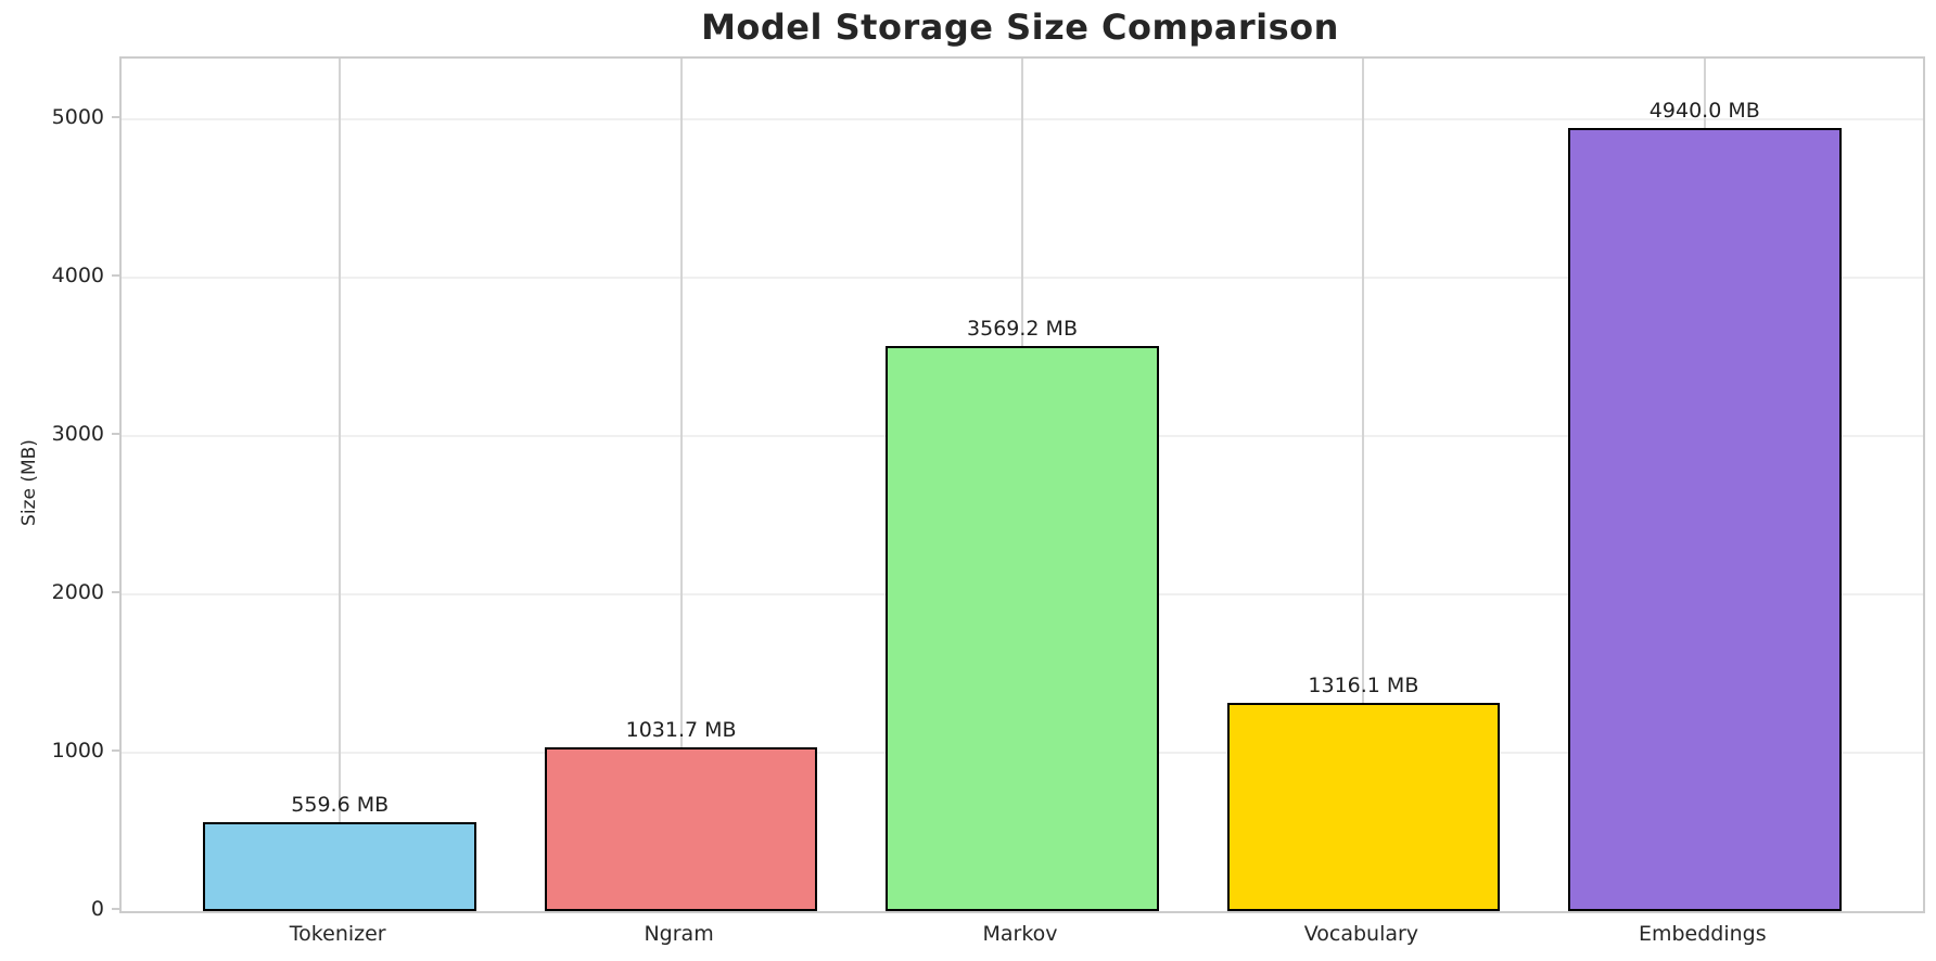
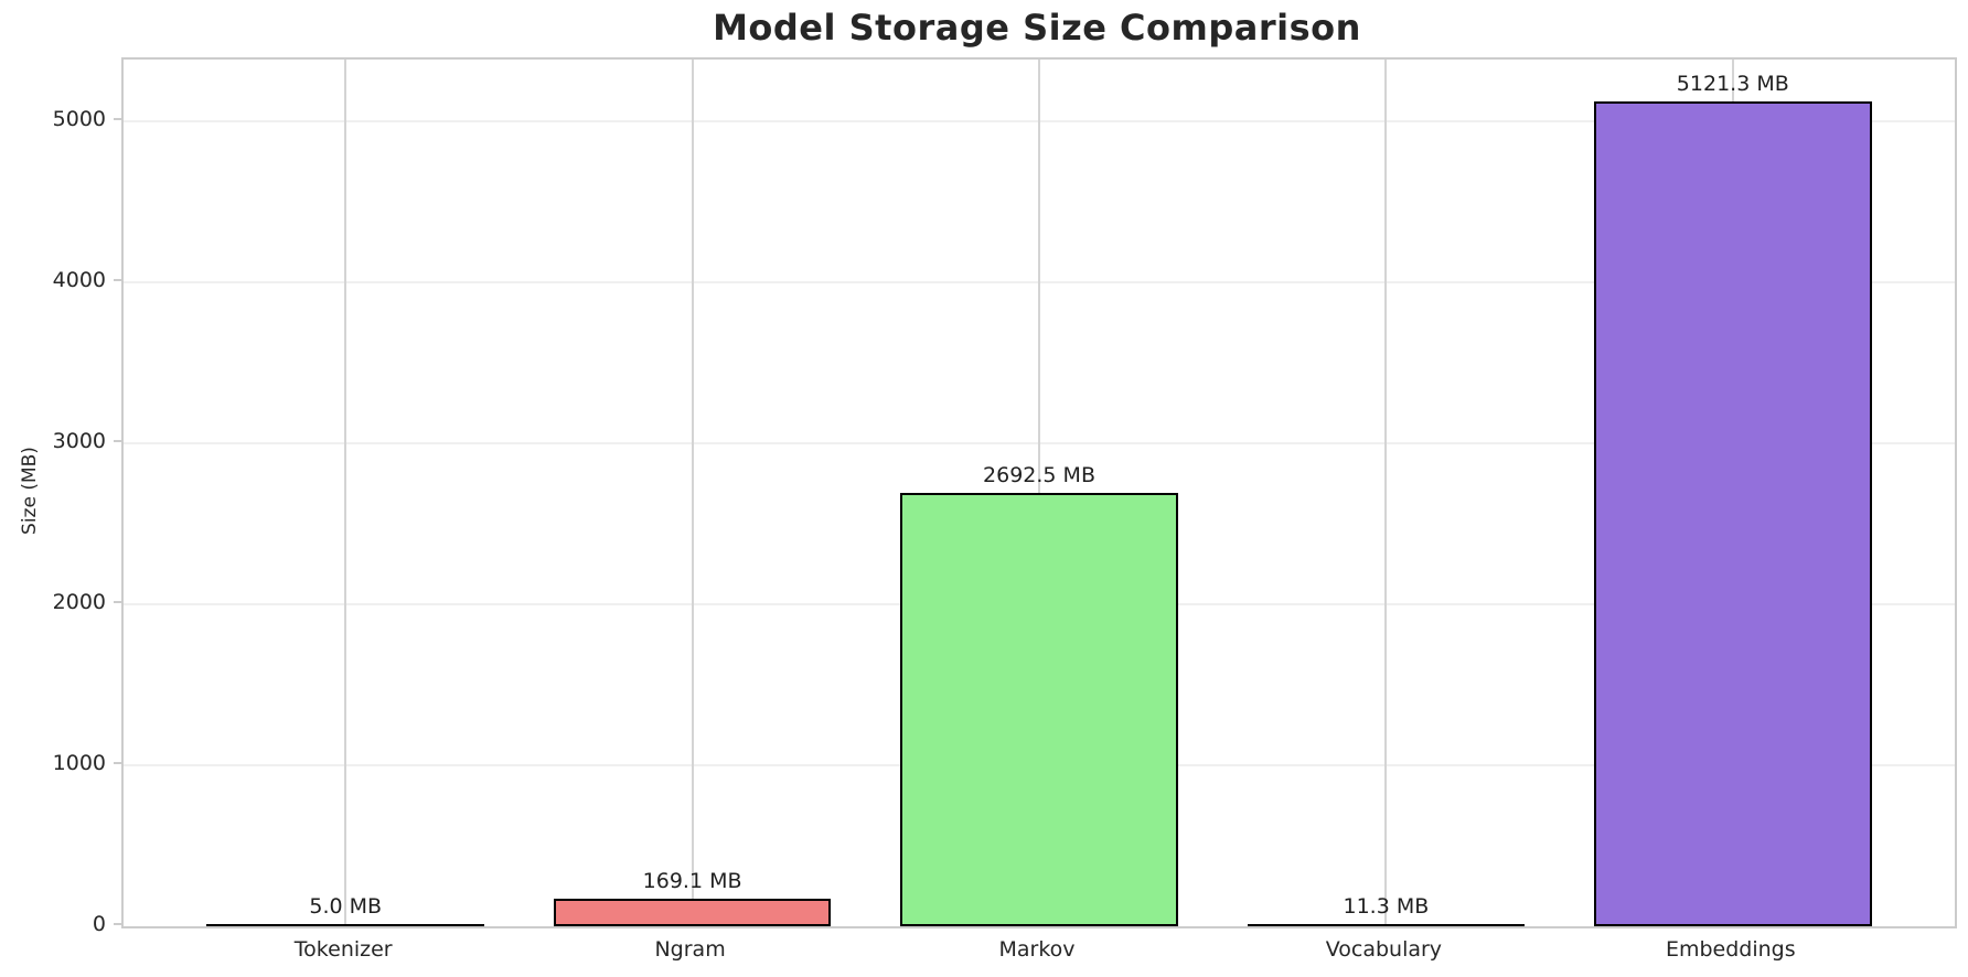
Tokenizer: 559.6 -> 5.0
Ngram: 1031.7 -> 169.1
Markov: 3569.2 -> 2692.5
Vocabulary: 1316.1 -> 11.3
Embeddings: 4940.0 -> 5121.3
